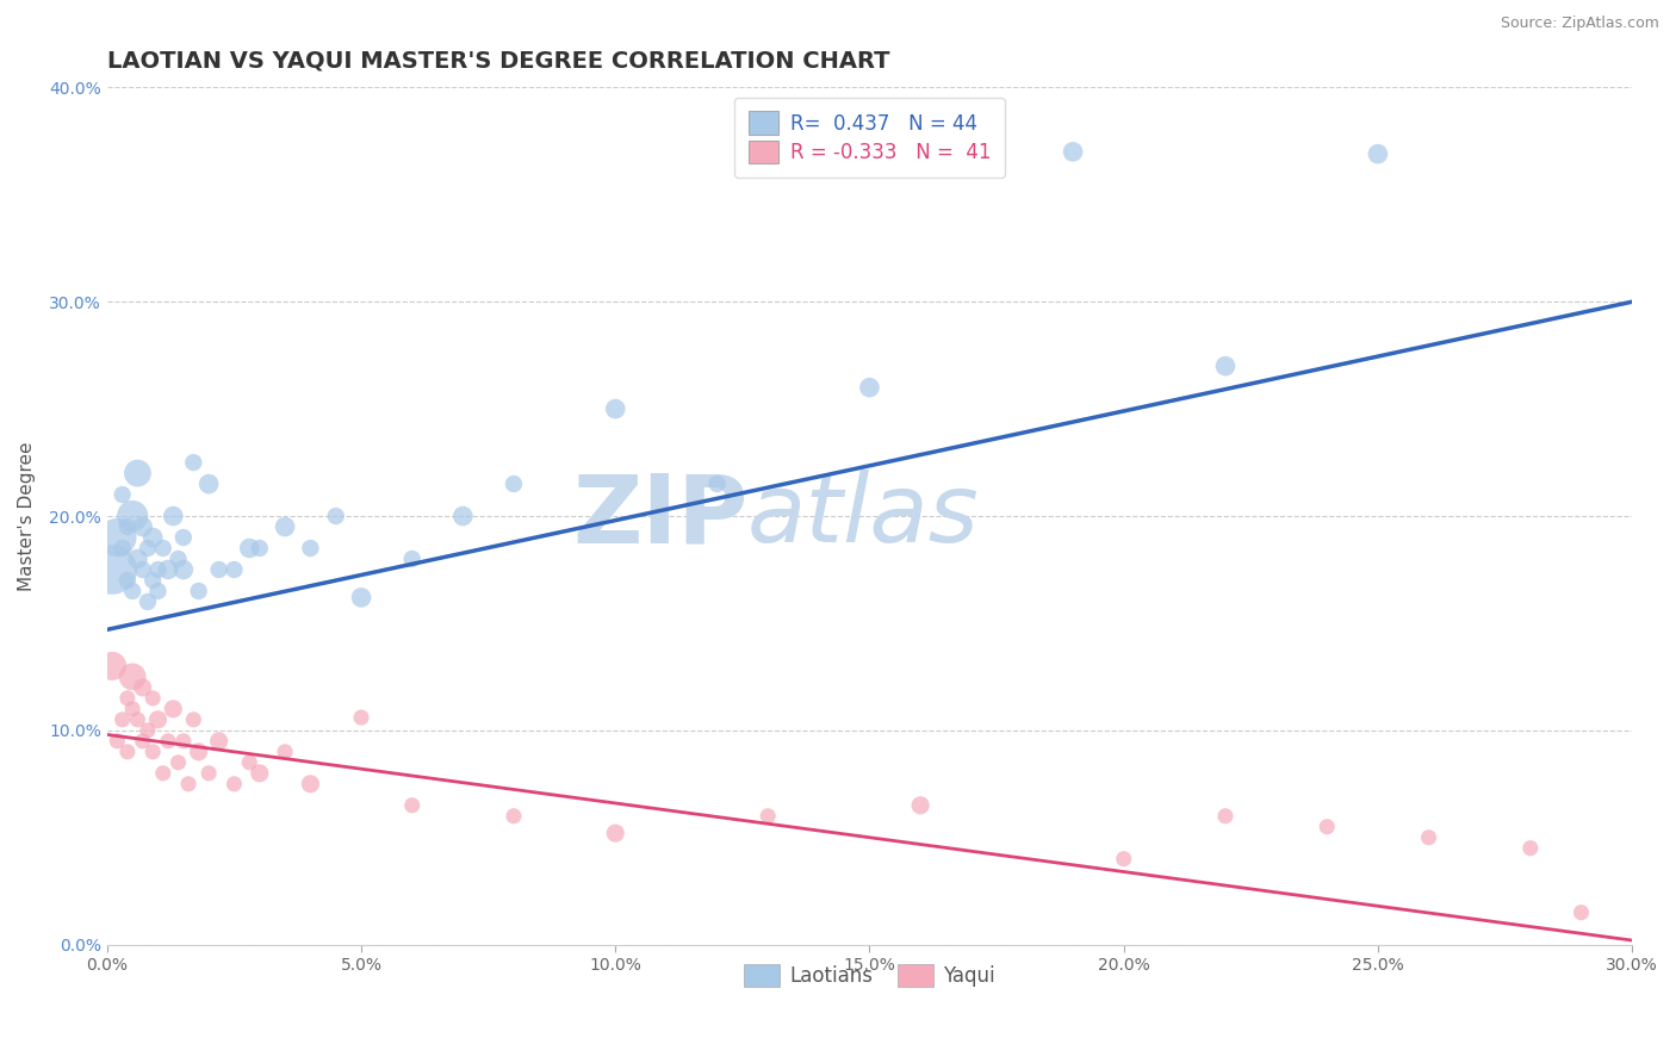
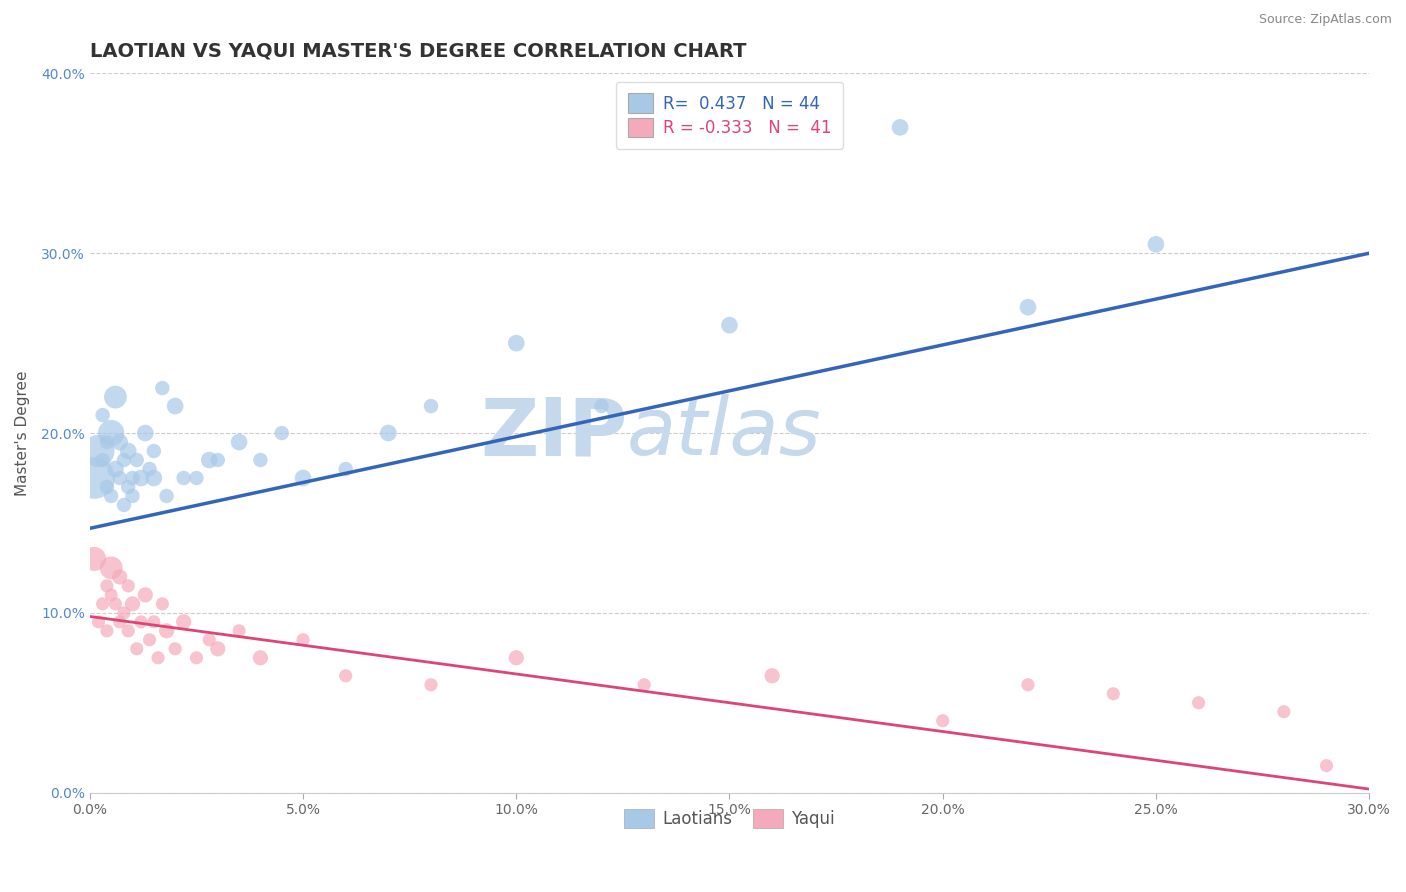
Laotians/5.0%: 16.2% -> 17.5%
Yaqui/5.0%: 10.6% -> 8.5%
Yaqui/10.0%: 5.2% -> 7.5%
Laotians/25.0%: 36.9% -> 30.5%
